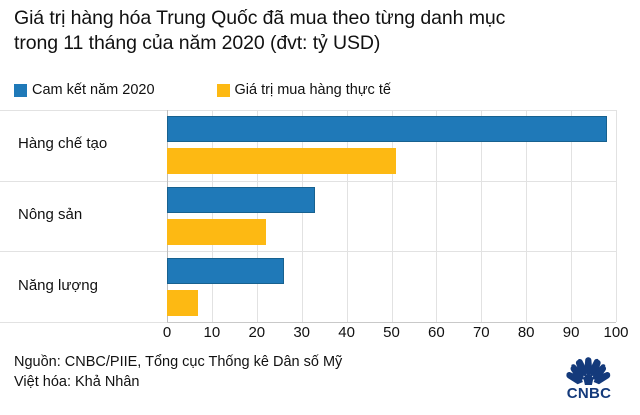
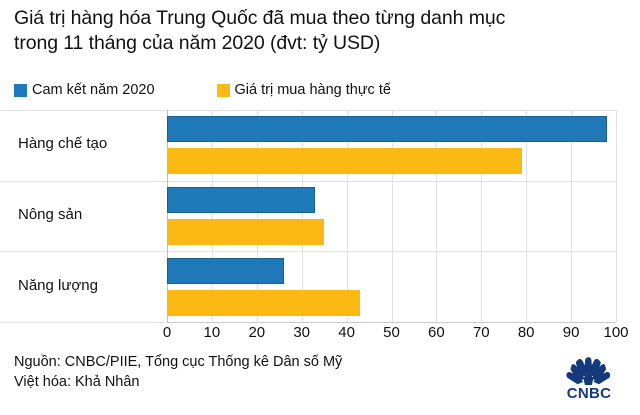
Giá trị mua hàng thực tế/Hàng chế tạo: 51 -> 79
Giá trị mua hàng thực tế/Nông sản: 22 -> 35
Giá trị mua hàng thực tế/Năng lượng: 7 -> 43
